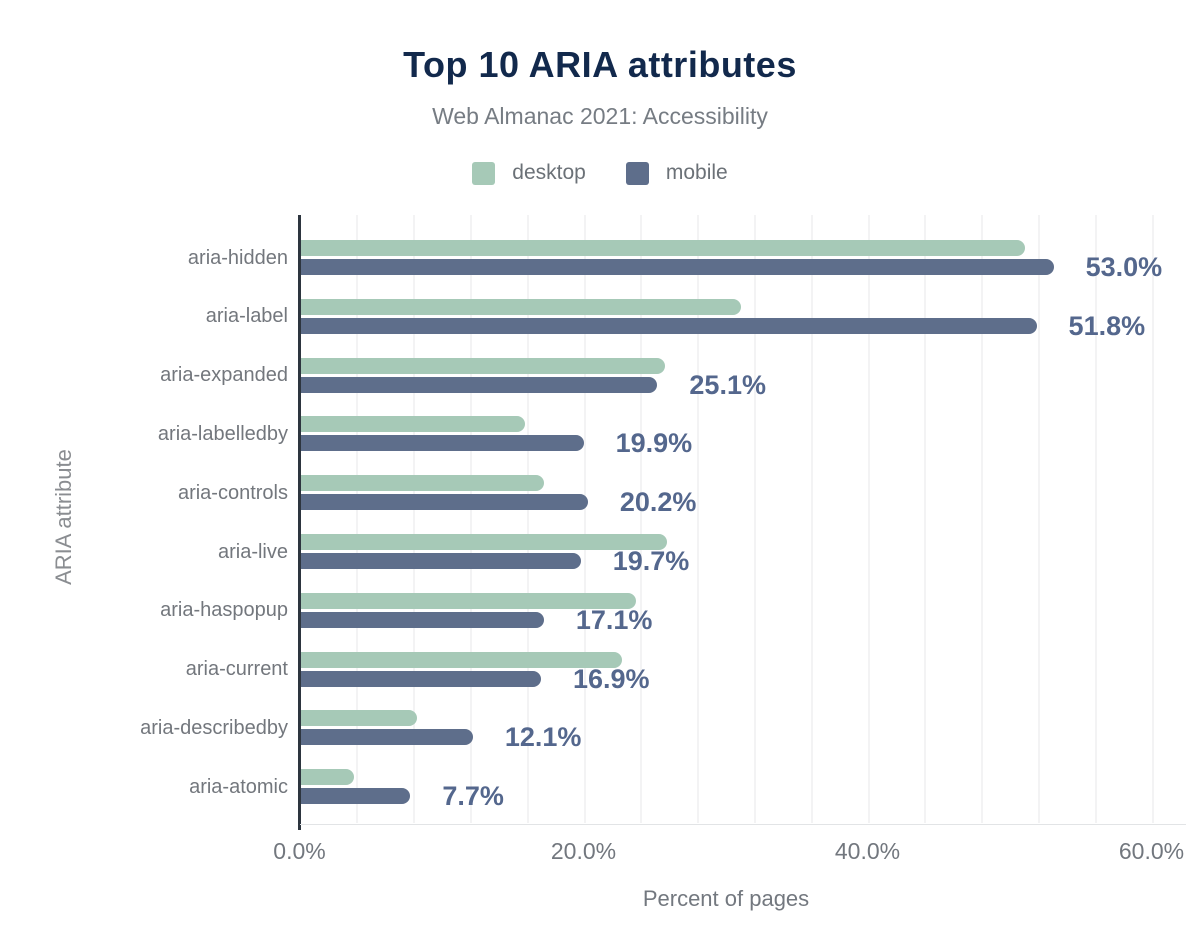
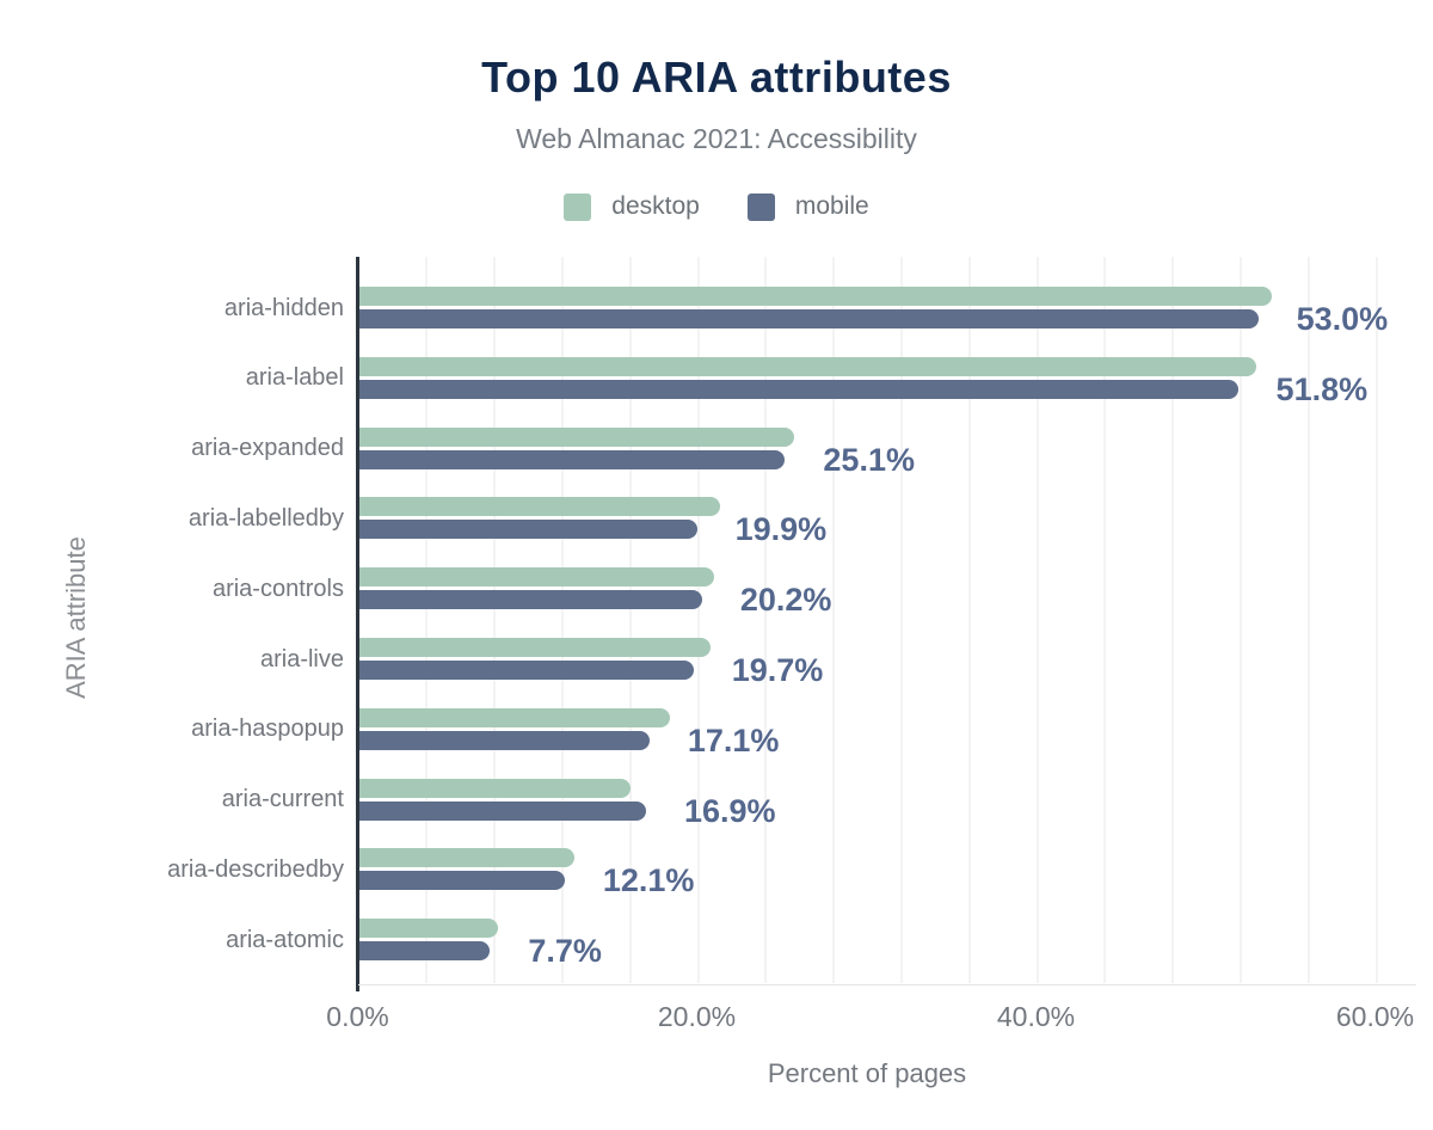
desktop/aria-hidden: 51.0% -> 53.8%
desktop/aria-label: 31.0% -> 52.9%
desktop/aria-labelledby: 15.8% -> 21.3%
desktop/aria-controls: 17.1% -> 20.9%
desktop/aria-live: 25.8% -> 20.7%
desktop/aria-haspopup: 23.6% -> 18.3%
desktop/aria-current: 22.6% -> 16.0%
desktop/aria-describedby: 8.2% -> 12.7%
desktop/aria-atomic: 3.7% -> 8.2%
